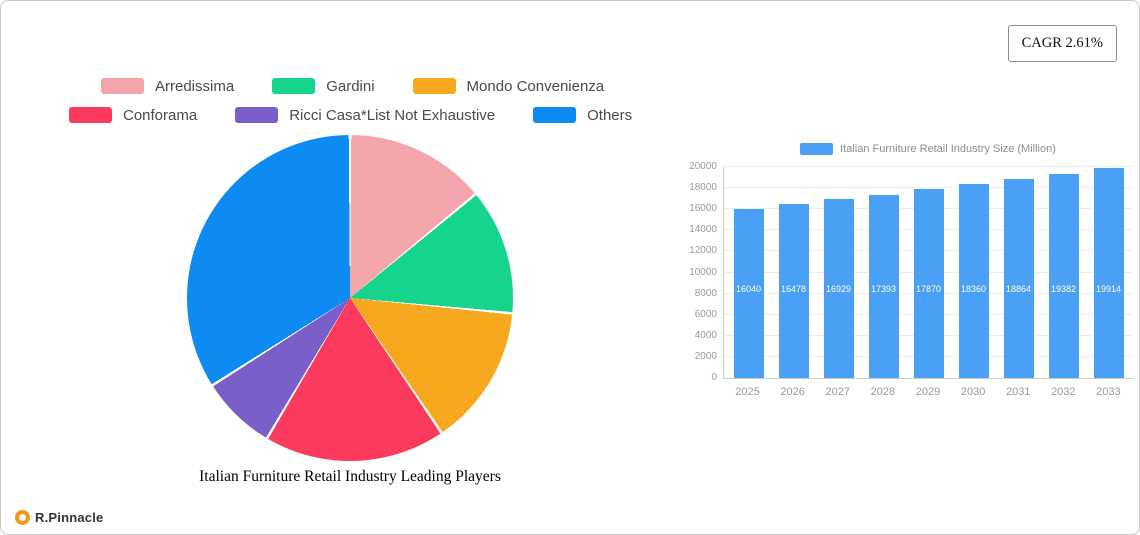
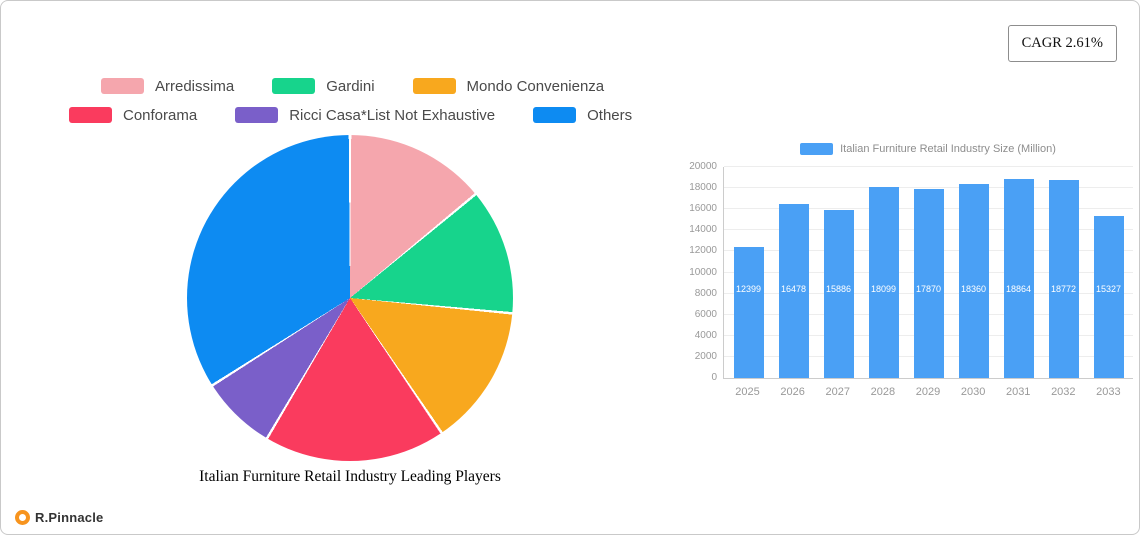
Italian Furniture Retail Industry Size (Million)/2025: 16040 -> 12399
Italian Furniture Retail Industry Size (Million)/2027: 16929 -> 15886
Italian Furniture Retail Industry Size (Million)/2028: 17393 -> 18099
Italian Furniture Retail Industry Size (Million)/2032: 19382 -> 18772
Italian Furniture Retail Industry Size (Million)/2033: 19914 -> 15327
